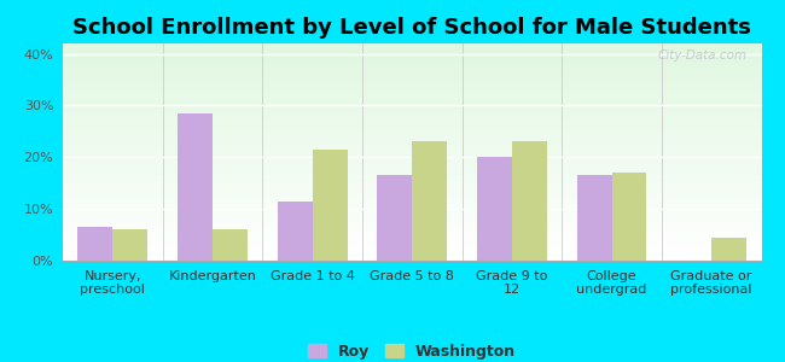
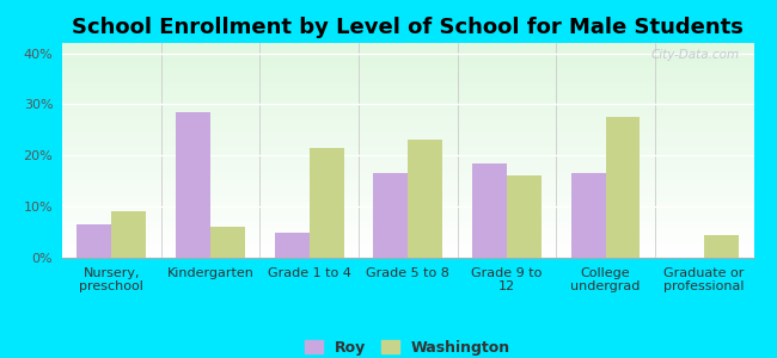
Washington/Nursery, preschool: 6.0% -> 9.0%
Roy/Grade 1 to 4: 11.5% -> 5.0%
Roy/Grade 9 to 12: 20.0% -> 18.5%
Washington/Grade 9 to 12: 23.0% -> 16.0%
Washington/College undergrad: 17.0% -> 27.5%
